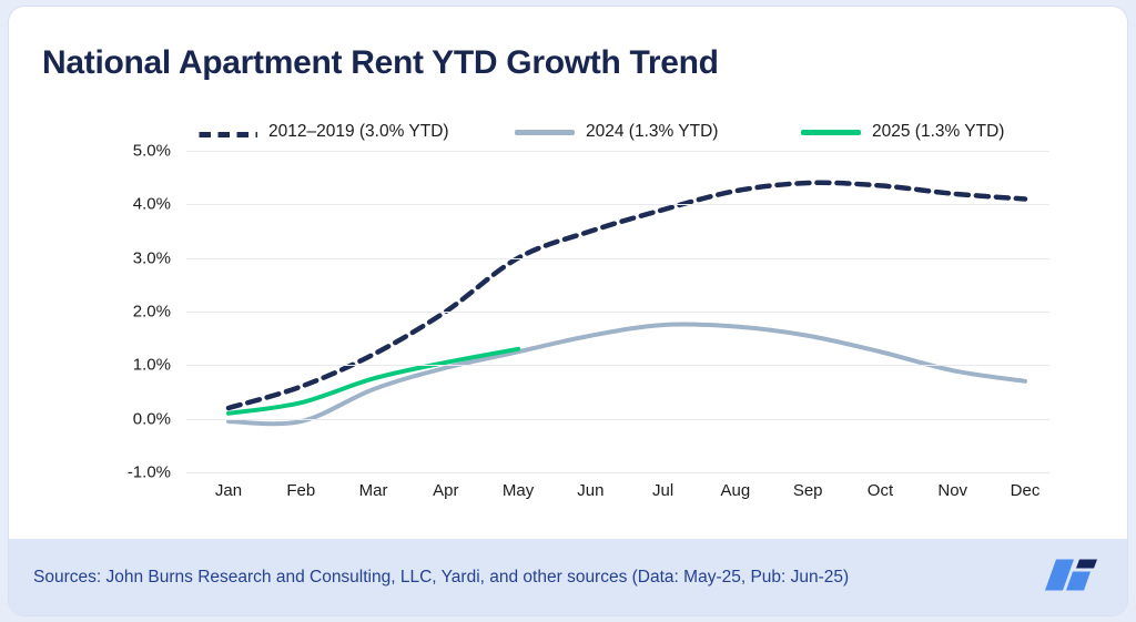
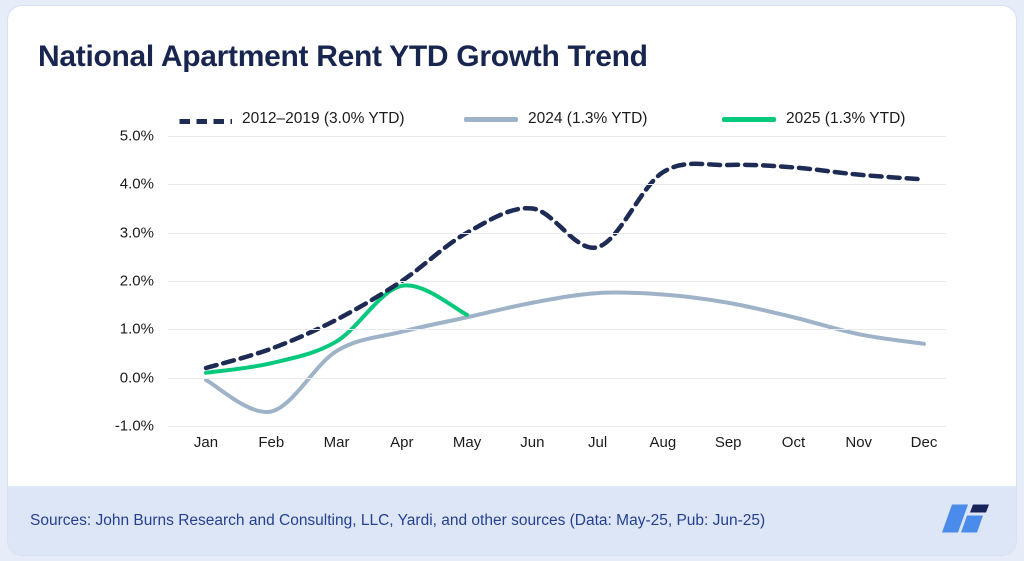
2024 (1.3% YTD)/Feb: -0.1% -> -0.7%
2025 (1.3% YTD)/Apr: 1.1% -> 1.9%
2012–2019 (3.0% YTD)/Jul: 3.9% -> 2.7%
